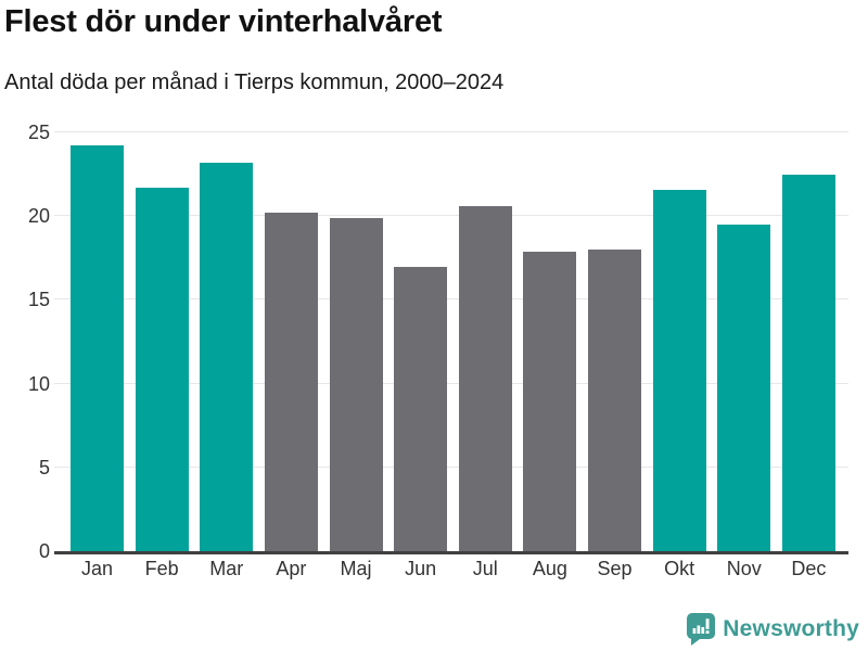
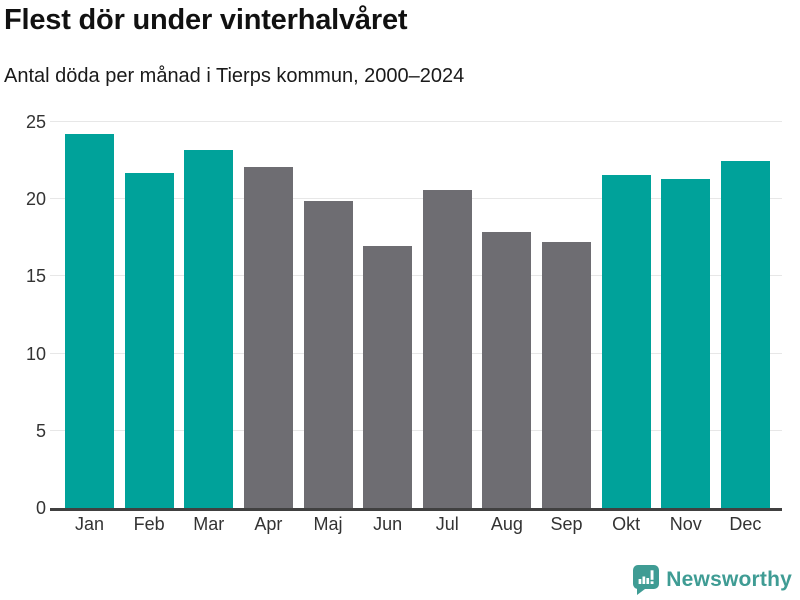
Apr: 20.2 -> 22.1
Sep: 18.0 -> 17.2
Nov: 19.5 -> 21.3
